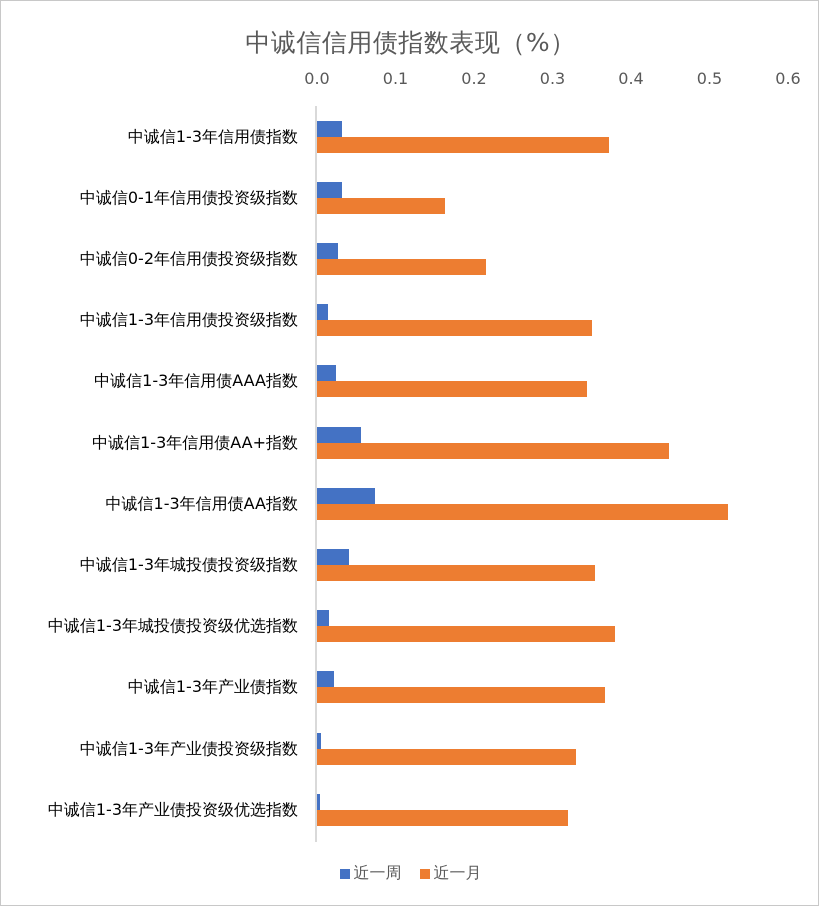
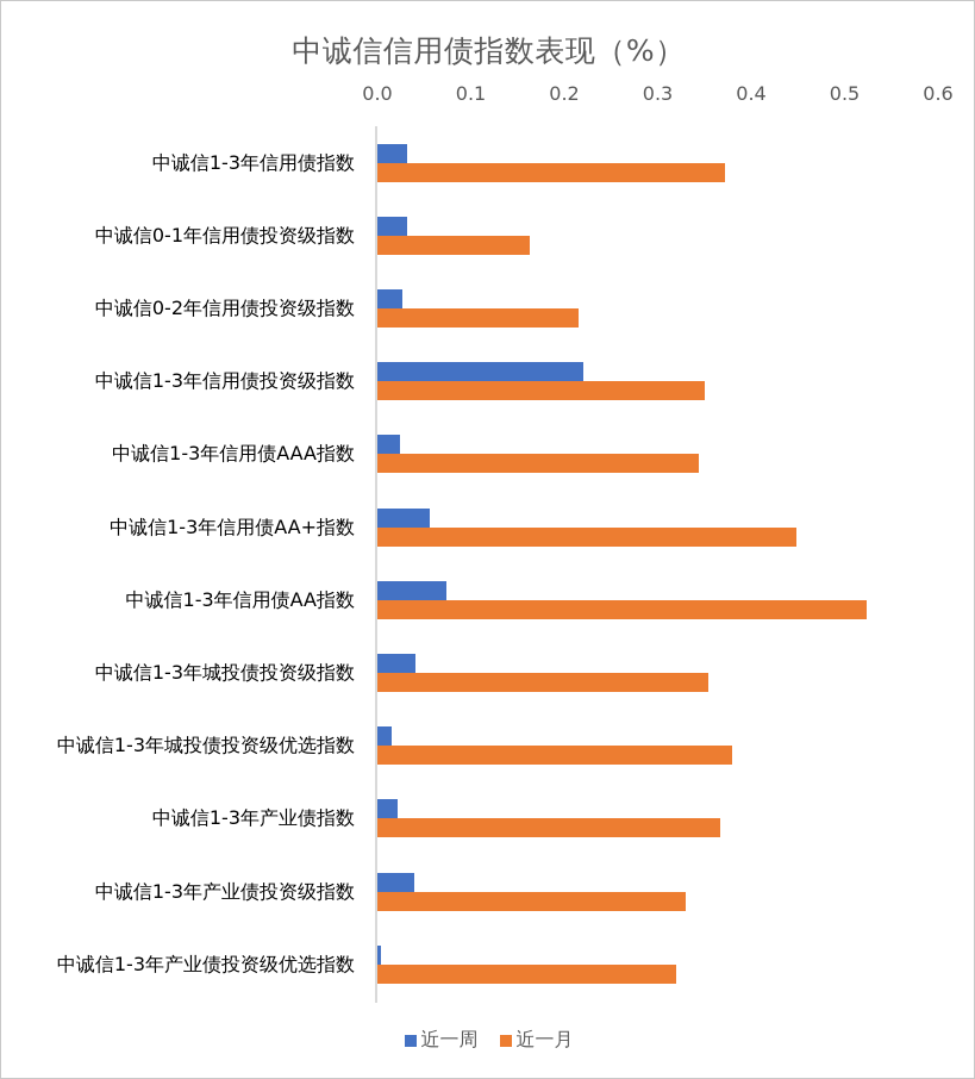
近一周/中诚信1-3年信用债投资级指数: 0.01 -> 0.22
近一周/中诚信1-3年产业债投资级指数: 0.01 -> 0.04
